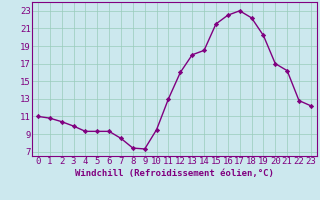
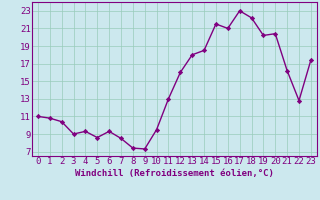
3: 9.9 -> 9.0
5: 9.3 -> 8.6
16: 22.5 -> 21.0
20: 17.0 -> 20.4
23: 12.2 -> 17.4
